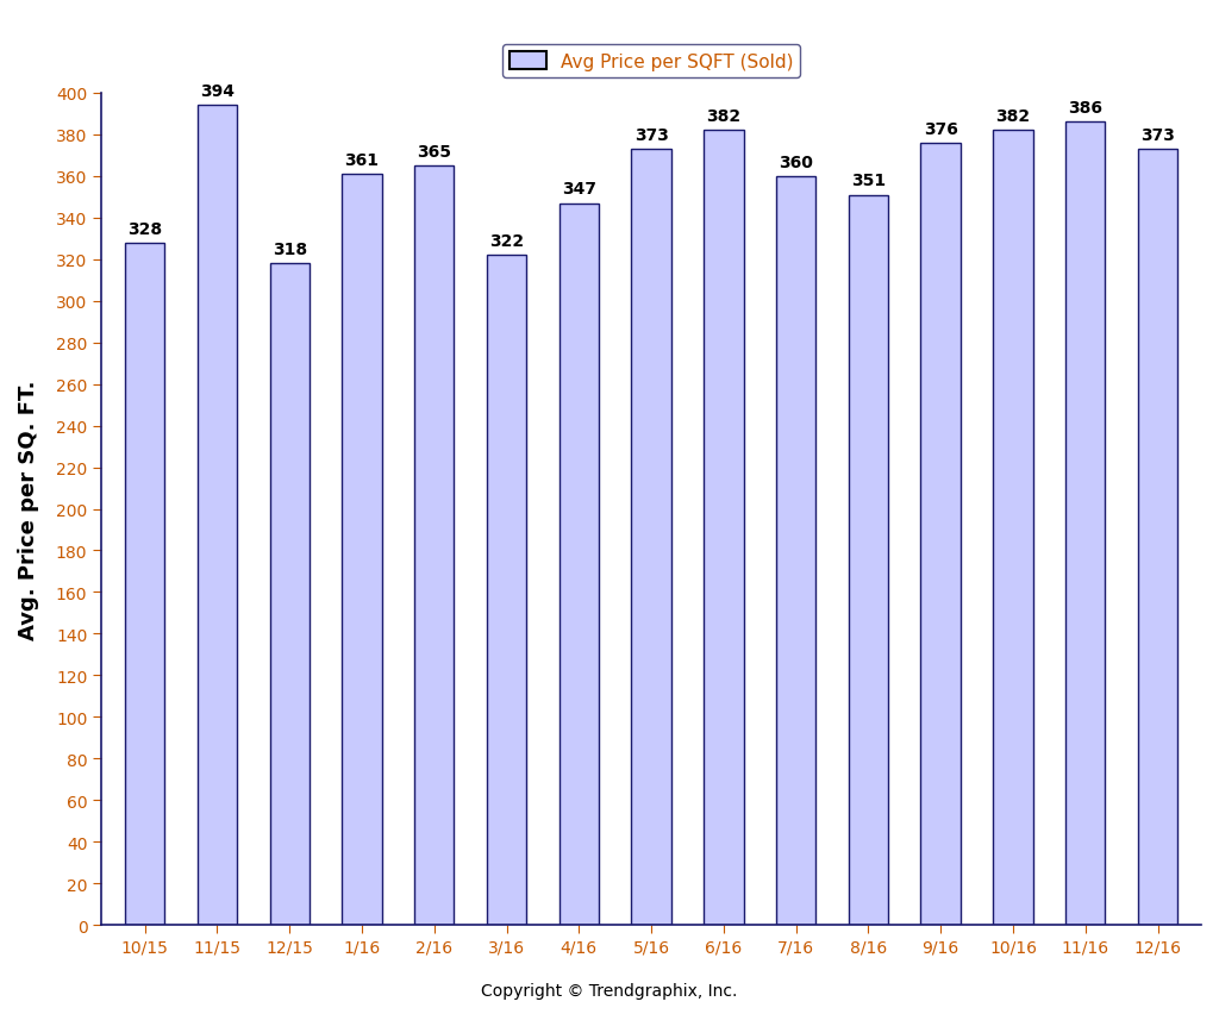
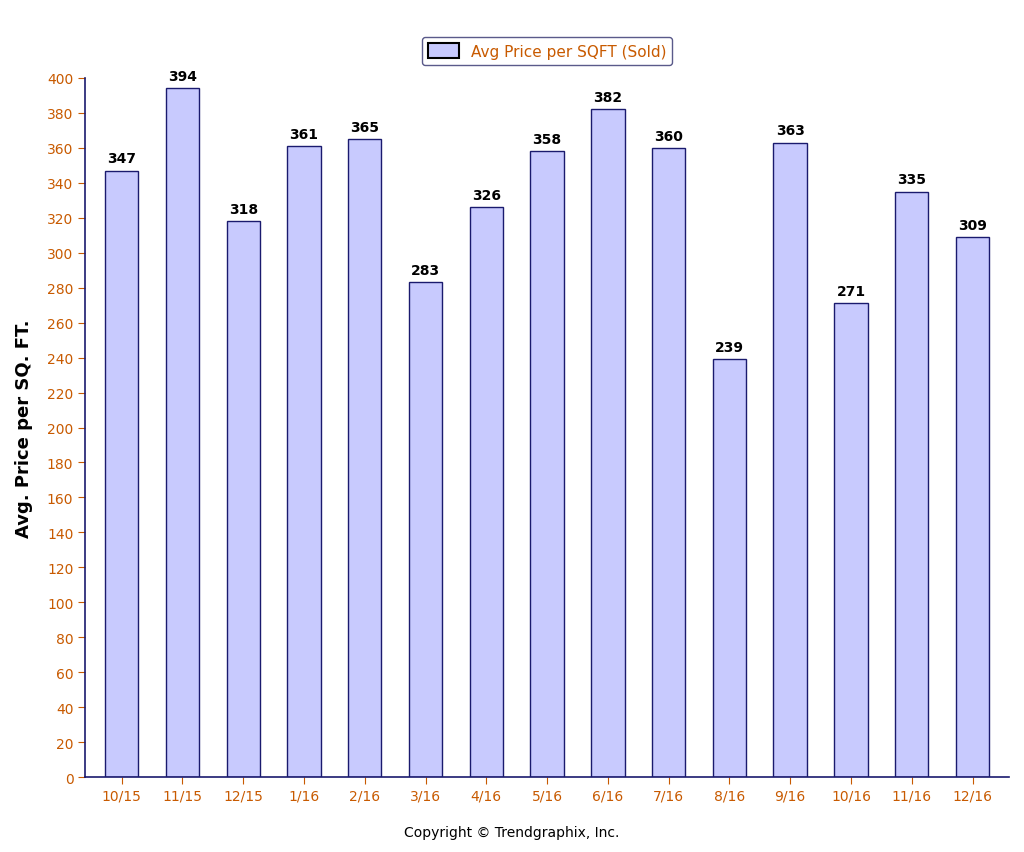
10/15: 328 -> 347
3/16: 322 -> 283
4/16: 347 -> 326
5/16: 373 -> 358
8/16: 351 -> 239
9/16: 376 -> 363
10/16: 382 -> 271
11/16: 386 -> 335
12/16: 373 -> 309
